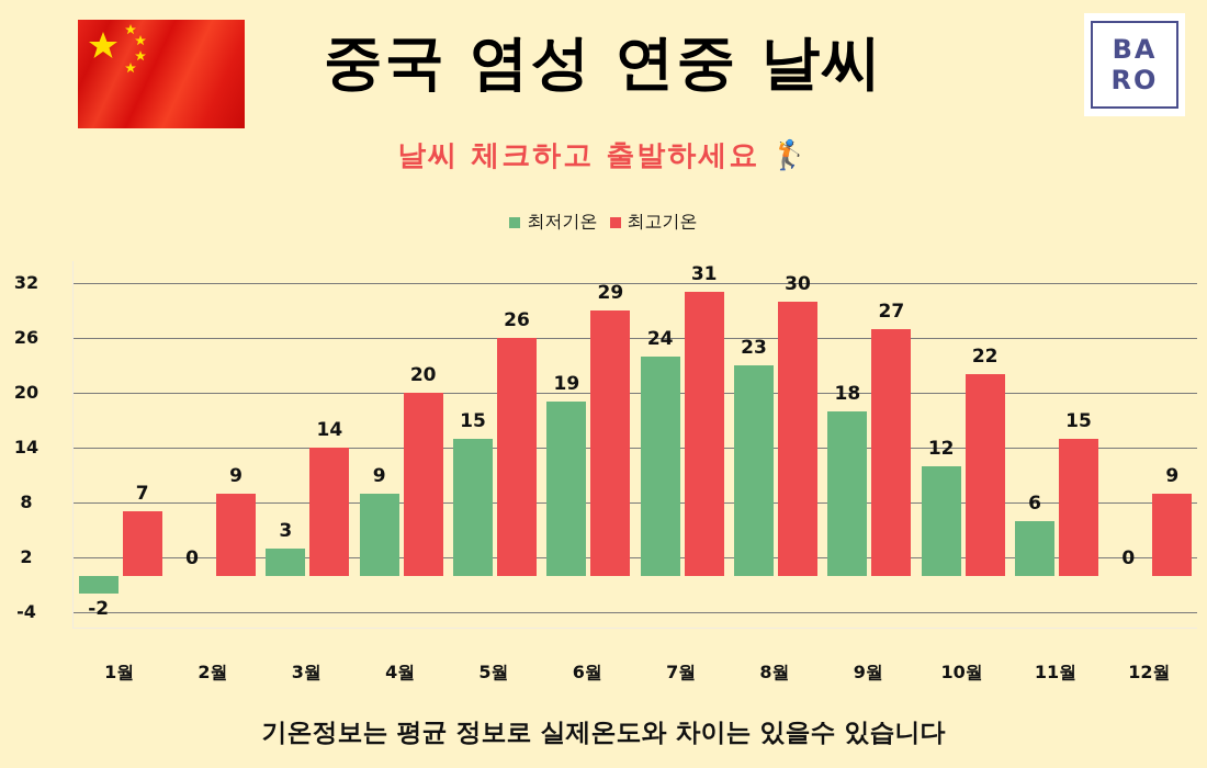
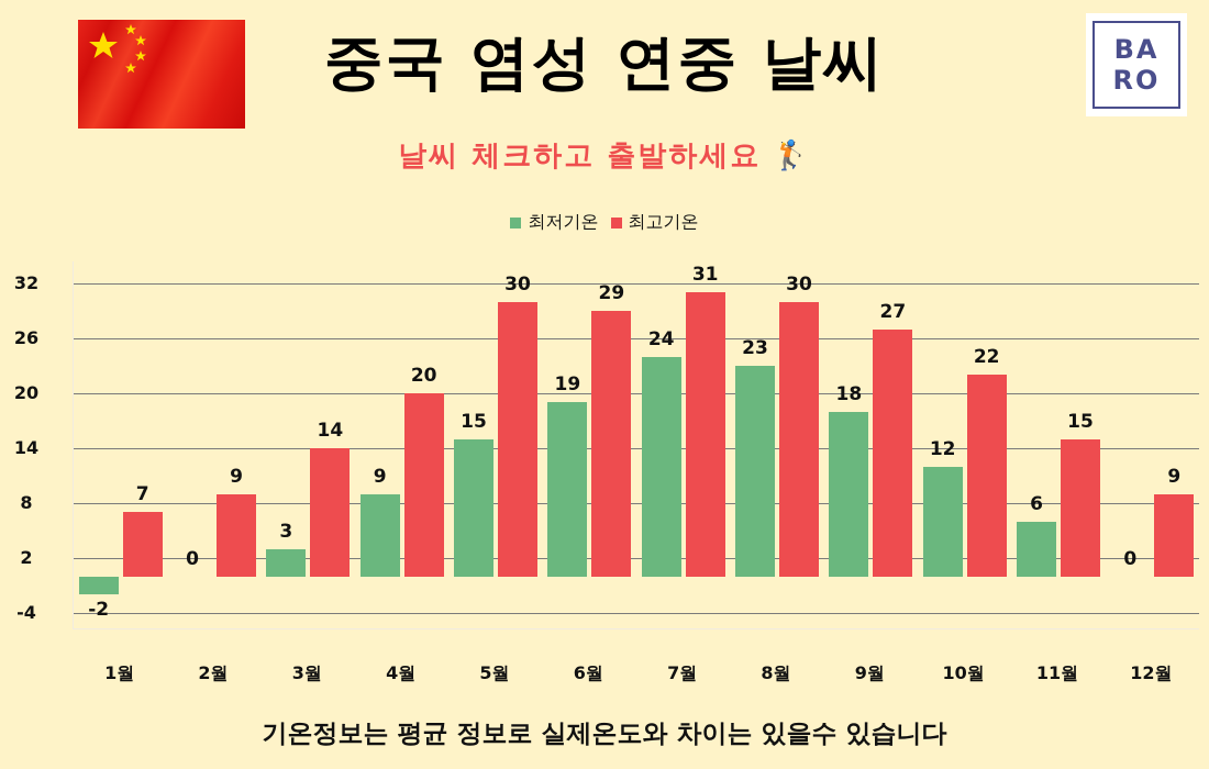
최고기온/5월: 26 -> 30
